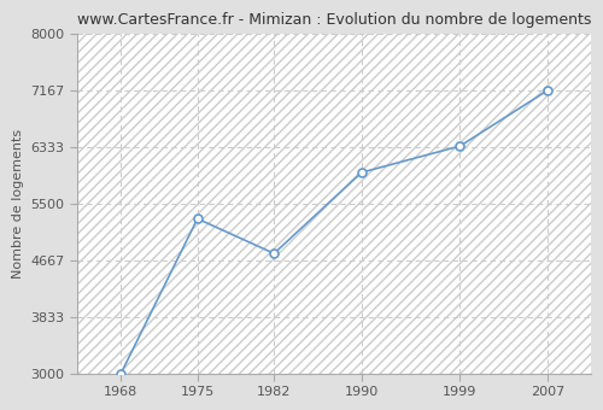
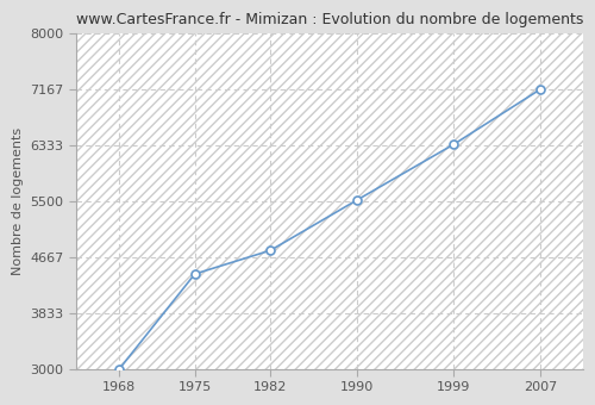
1975: 5280 -> 4420
1990: 5960 -> 5520
